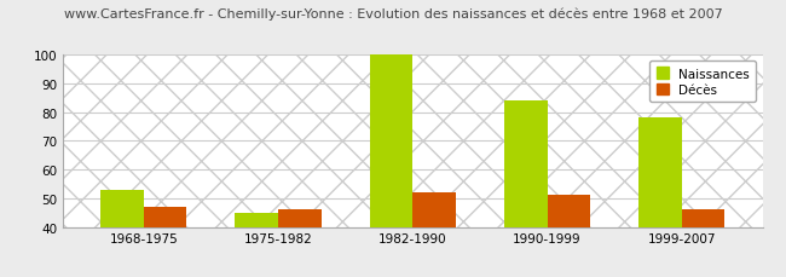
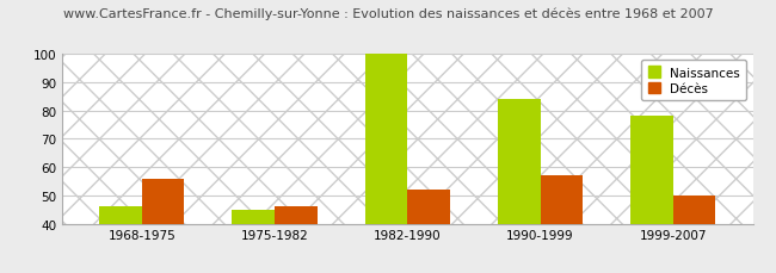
Naissances/1968-1975: 53 -> 46
Décès/1968-1975: 47 -> 56
Décès/1990-1999: 51 -> 57
Décès/1999-2007: 46 -> 50
